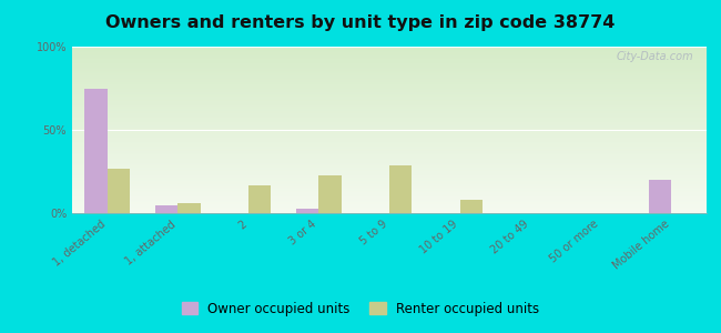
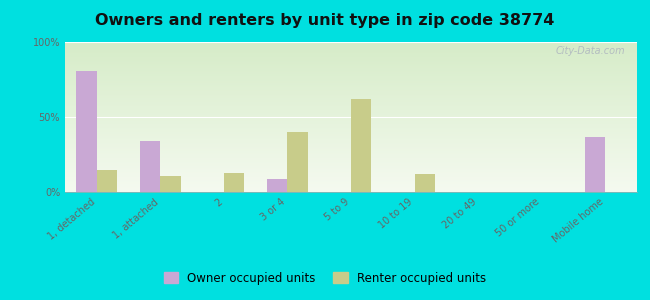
Owner occupied units/1, detached: 75% -> 81%
Renter occupied units/1, detached: 27% -> 15%
Owner occupied units/1, attached: 5% -> 34%
Renter occupied units/1, attached: 6% -> 11%
Renter occupied units/2: 17% -> 13%
Owner occupied units/3 or 4: 3% -> 9%
Renter occupied units/3 or 4: 23% -> 40%
Renter occupied units/5 to 9: 29% -> 62%
Renter occupied units/10 to 19: 8% -> 12%
Owner occupied units/Mobile home: 20% -> 37%
